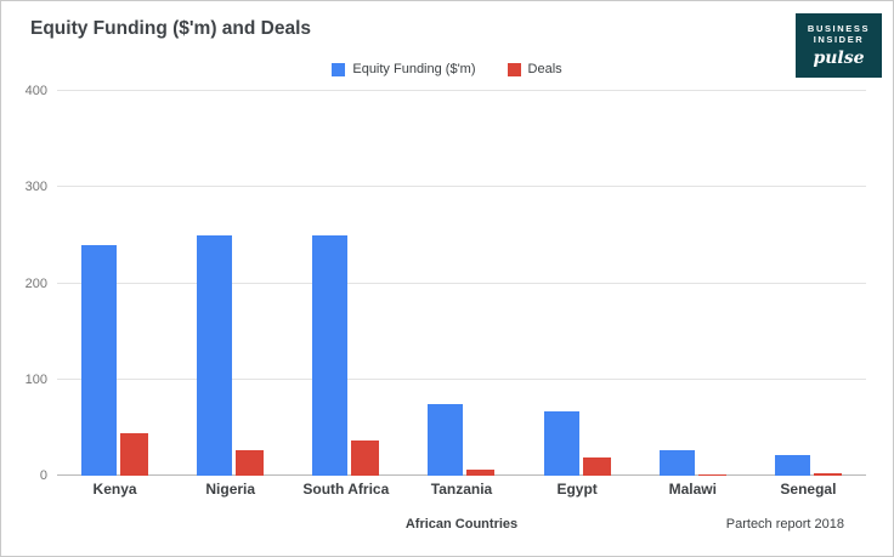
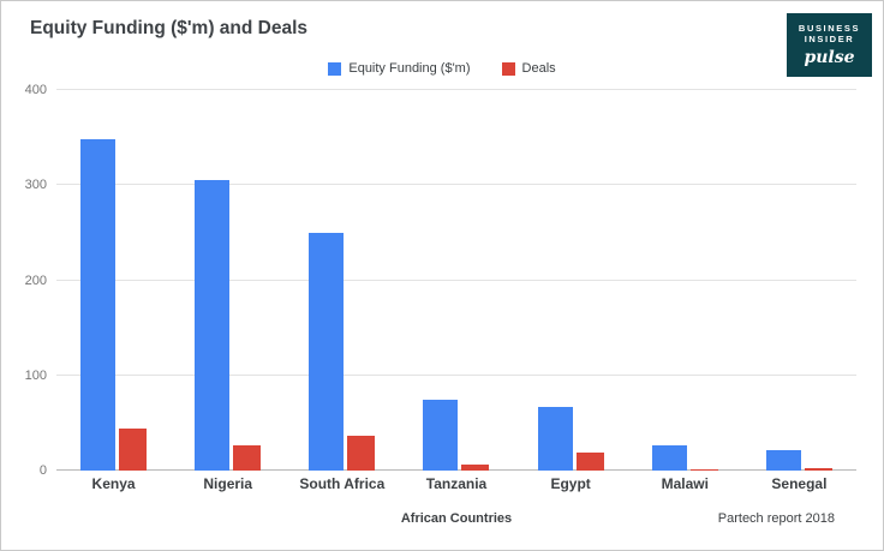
Equity Funding ($'m)/Kenya: 240 -> 350
Equity Funding ($'m)/Nigeria: 250 -> 310
